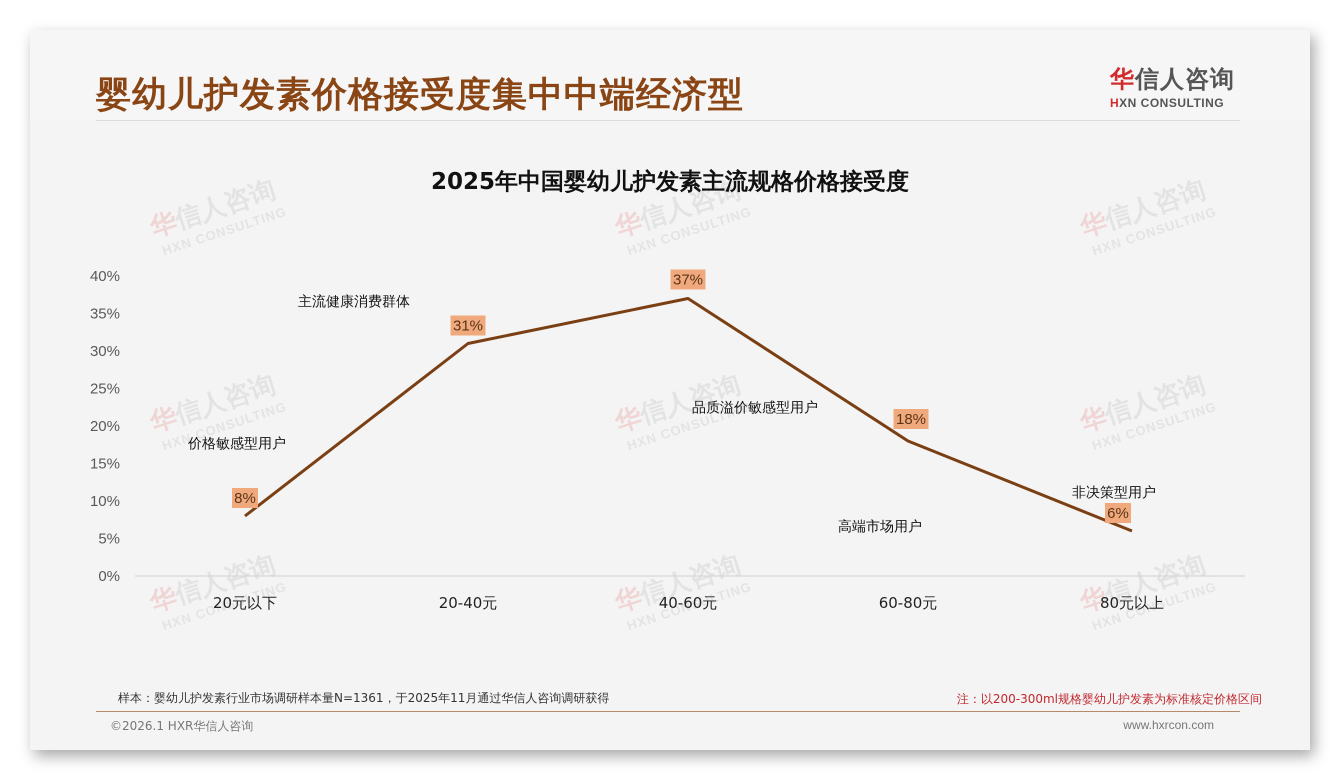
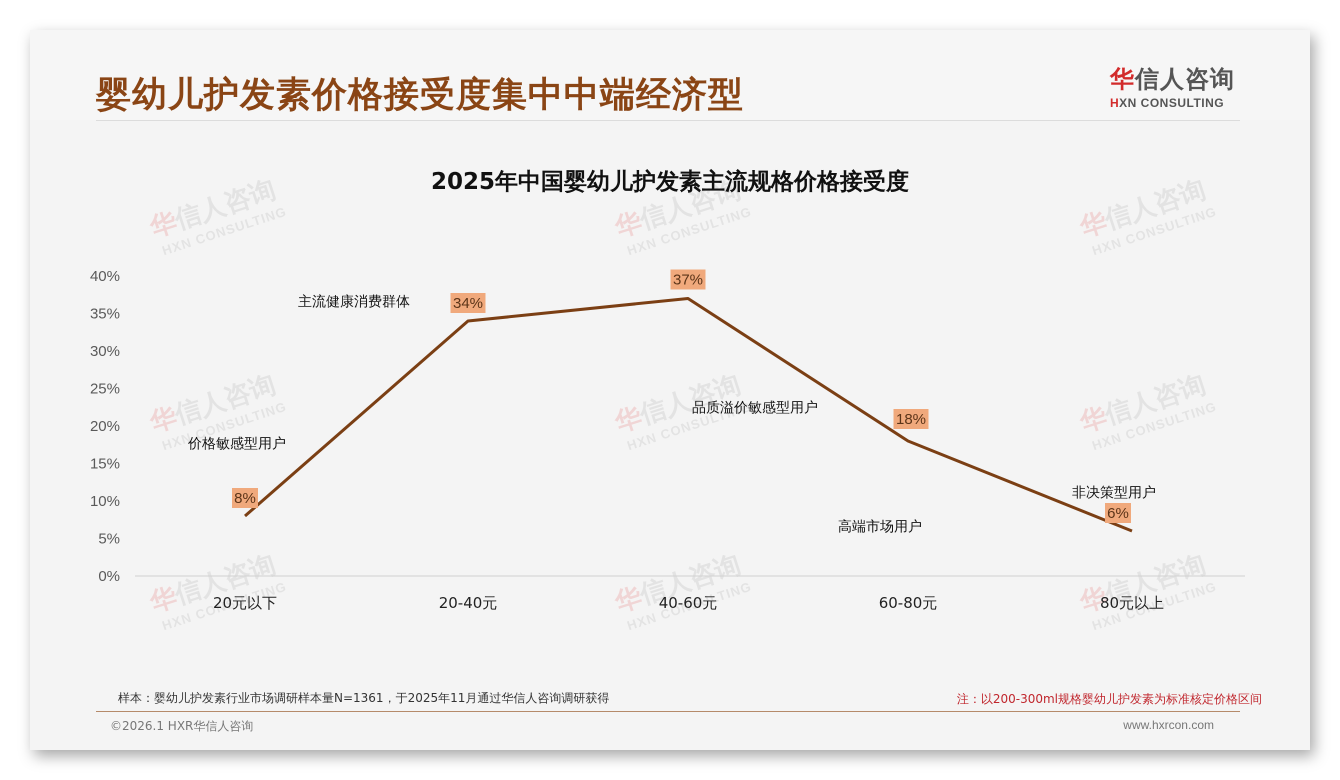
20-40元: 31% -> 34%
